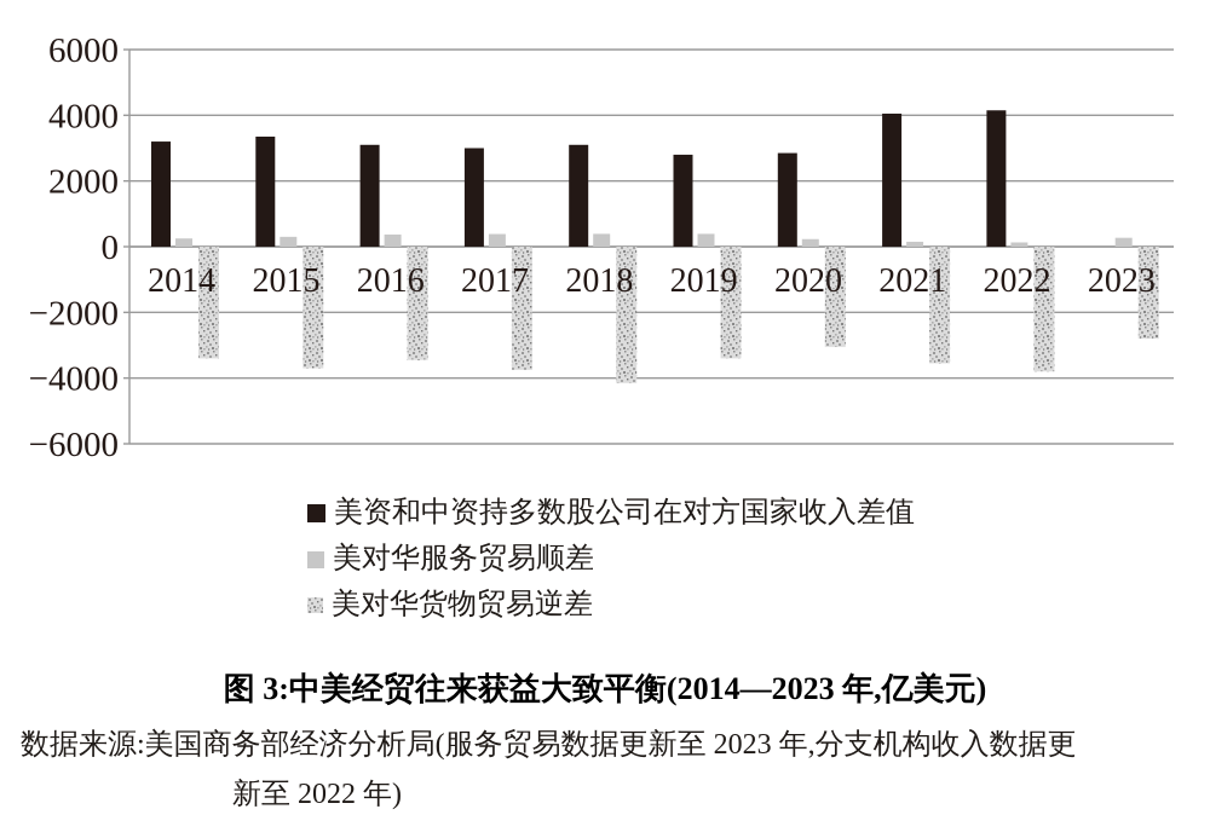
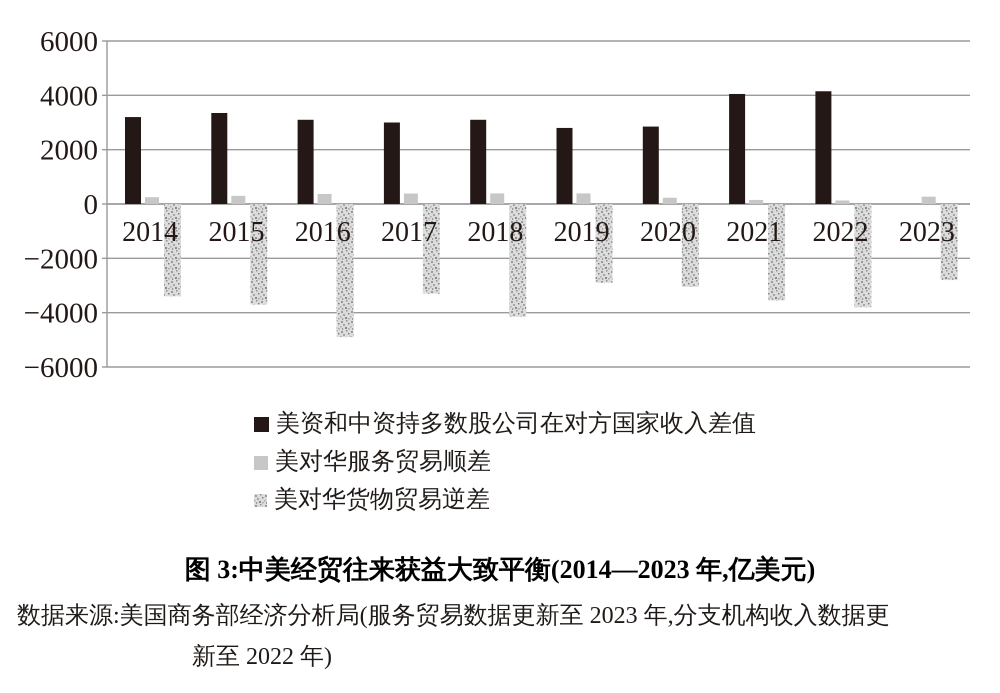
美对华货物贸易逆差/2016: -3400 -> -4900
美对华货物贸易逆差/2017: -3800 -> -3300
美对华货物贸易逆差/2019: -3400 -> -2900
